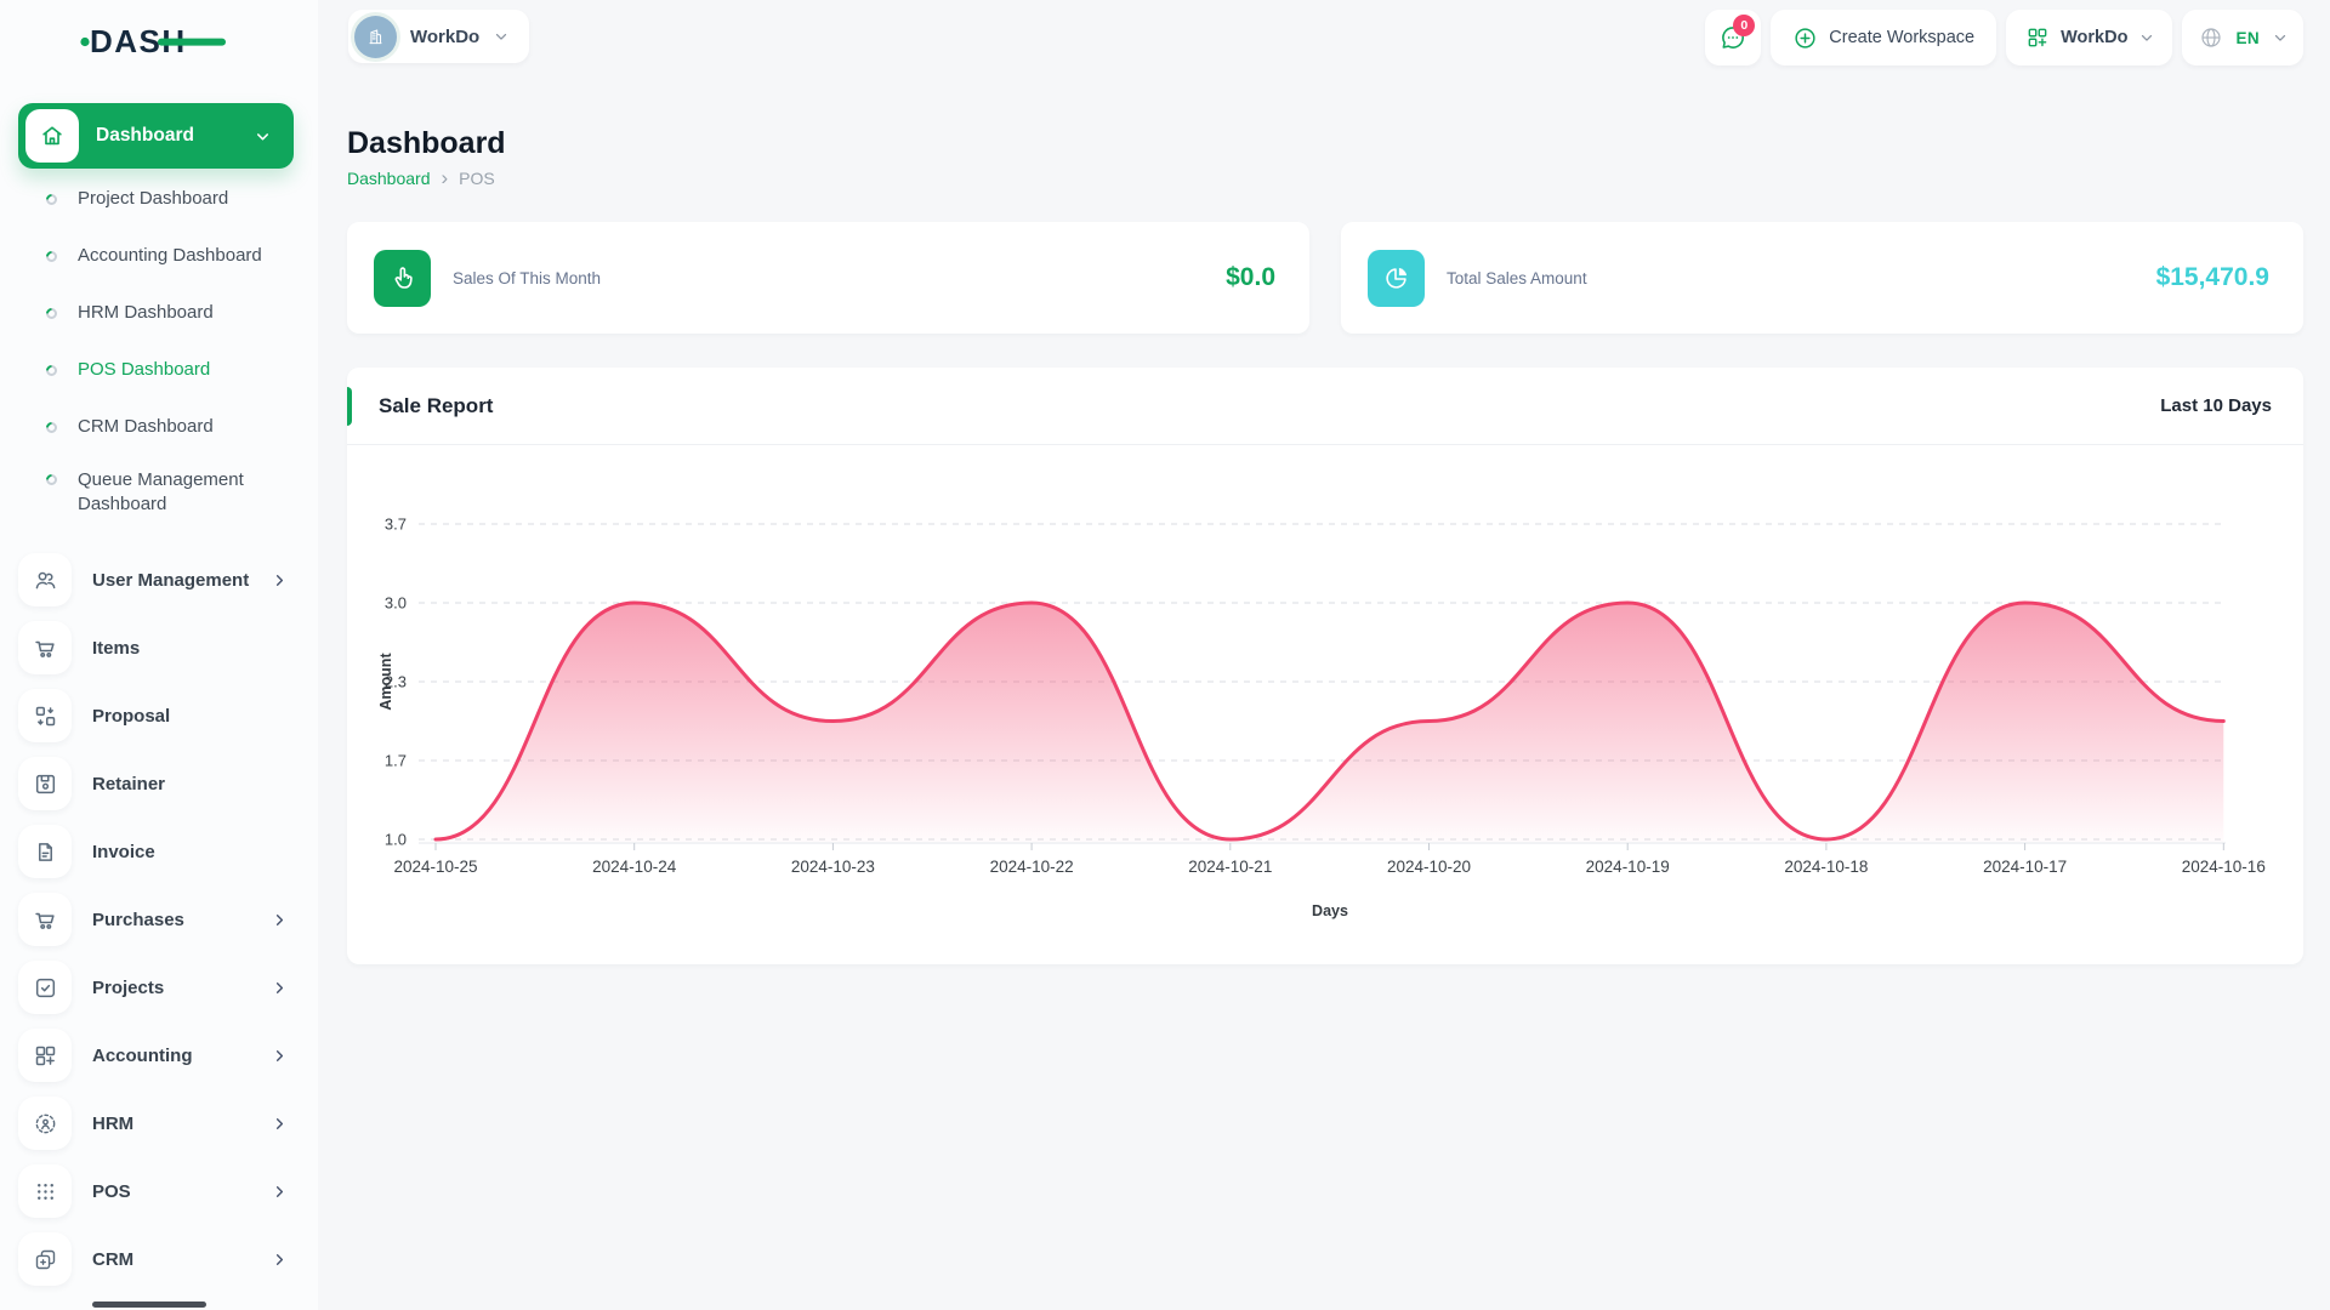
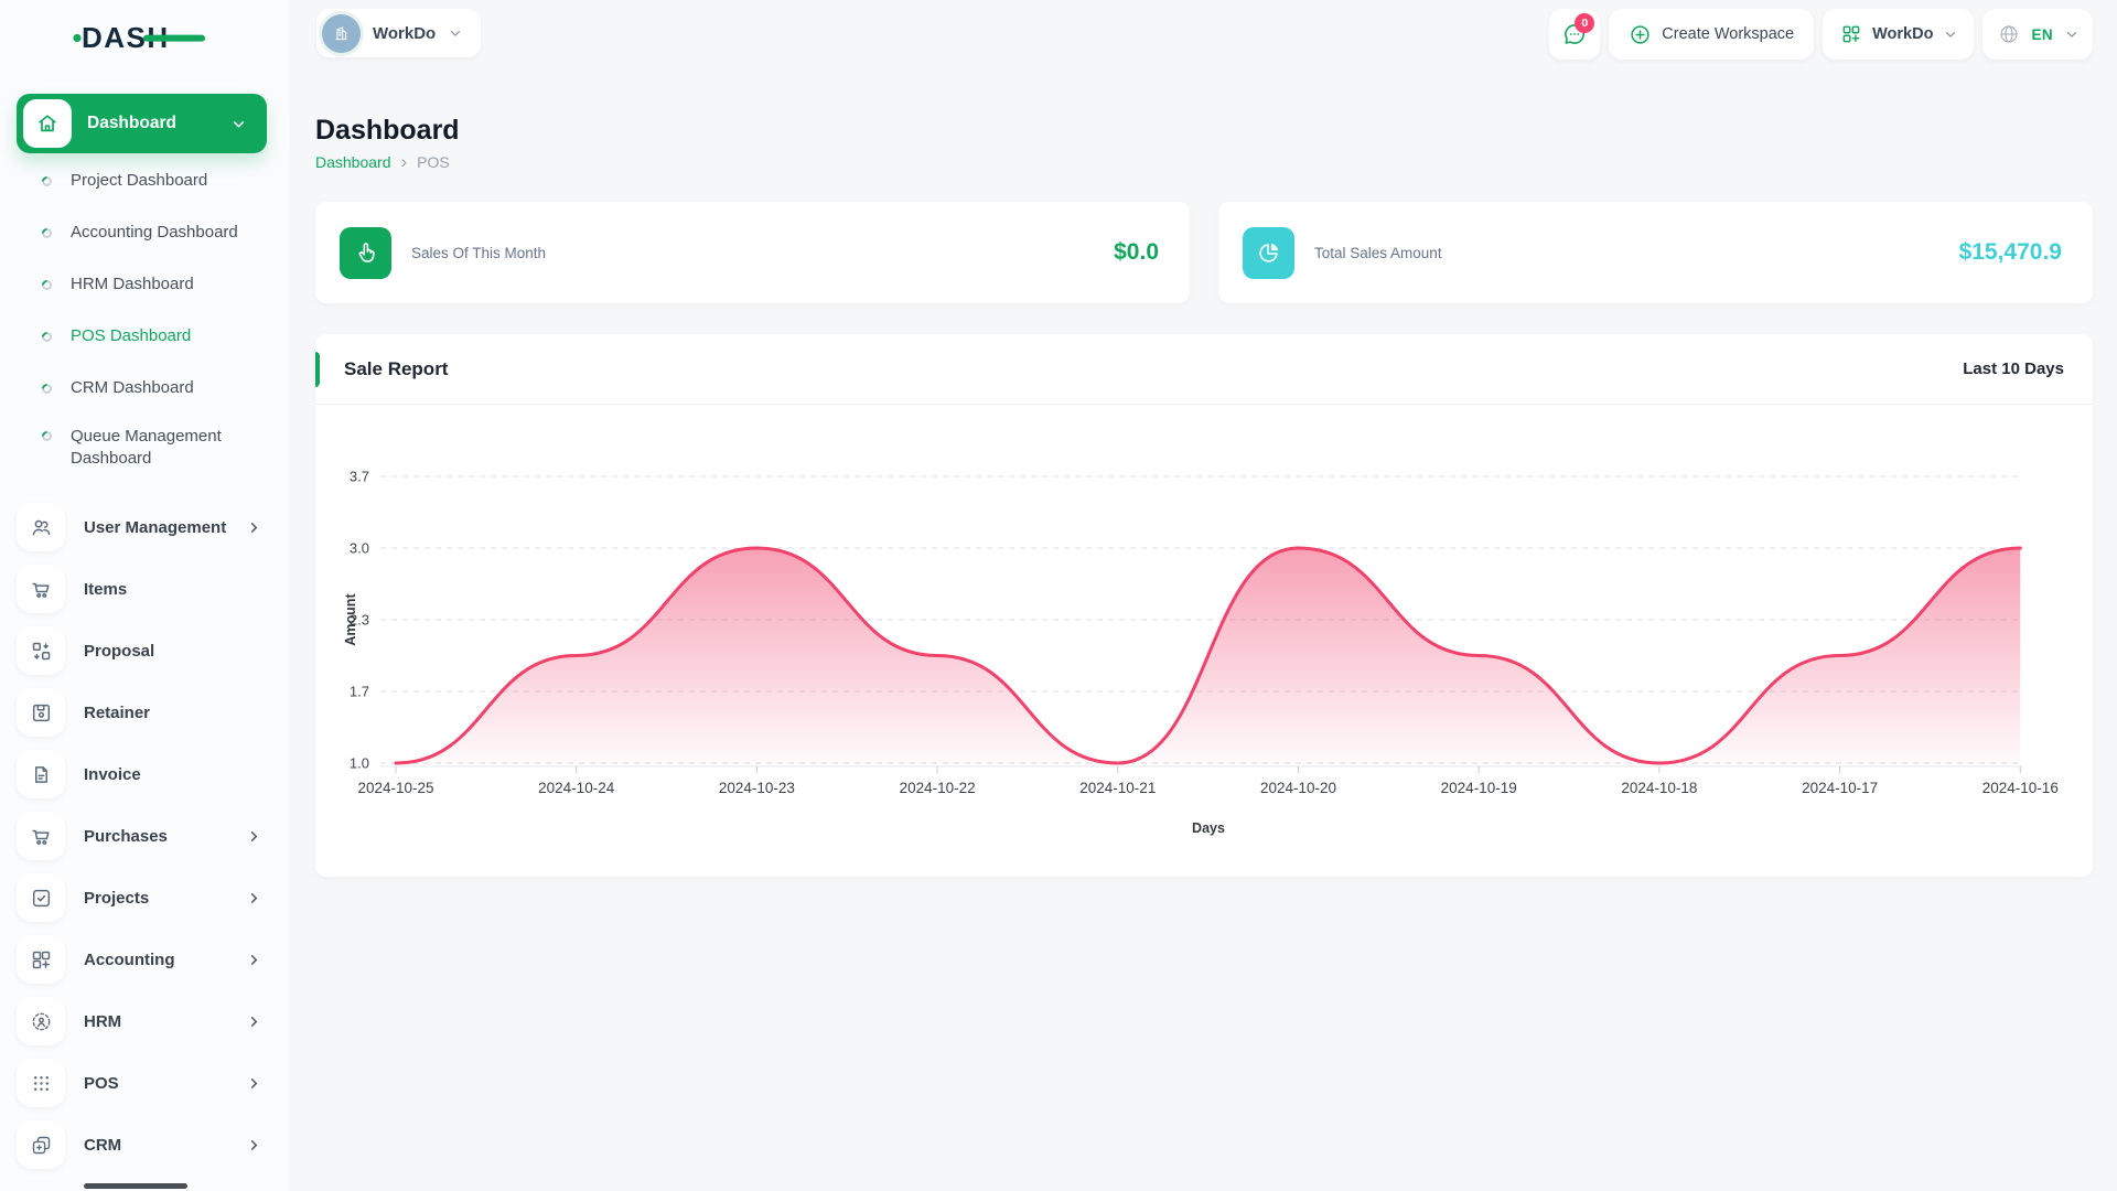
2024-10-24: 3 -> 2
2024-10-23: 2 -> 3
2024-10-22: 3 -> 2
2024-10-20: 2 -> 3
2024-10-19: 3 -> 2
2024-10-17: 3 -> 2
2024-10-16: 2 -> 3
